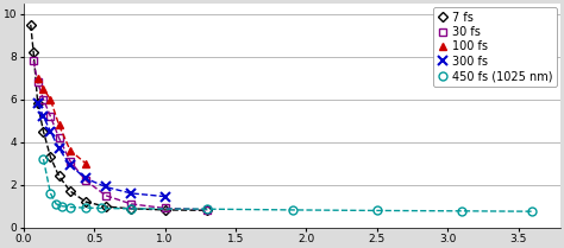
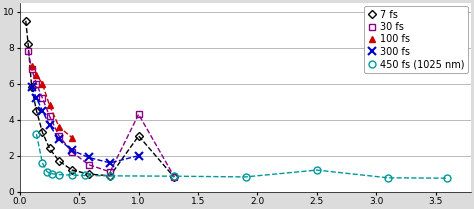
7 fs/1.0: 0.8 -> 3.1
30 fs/1.0: 0.9 -> 4.3
300 fs/1.0: 1.4 -> 2.0
450 fs (1025 nm)/2.5: 0.8 -> 1.2
